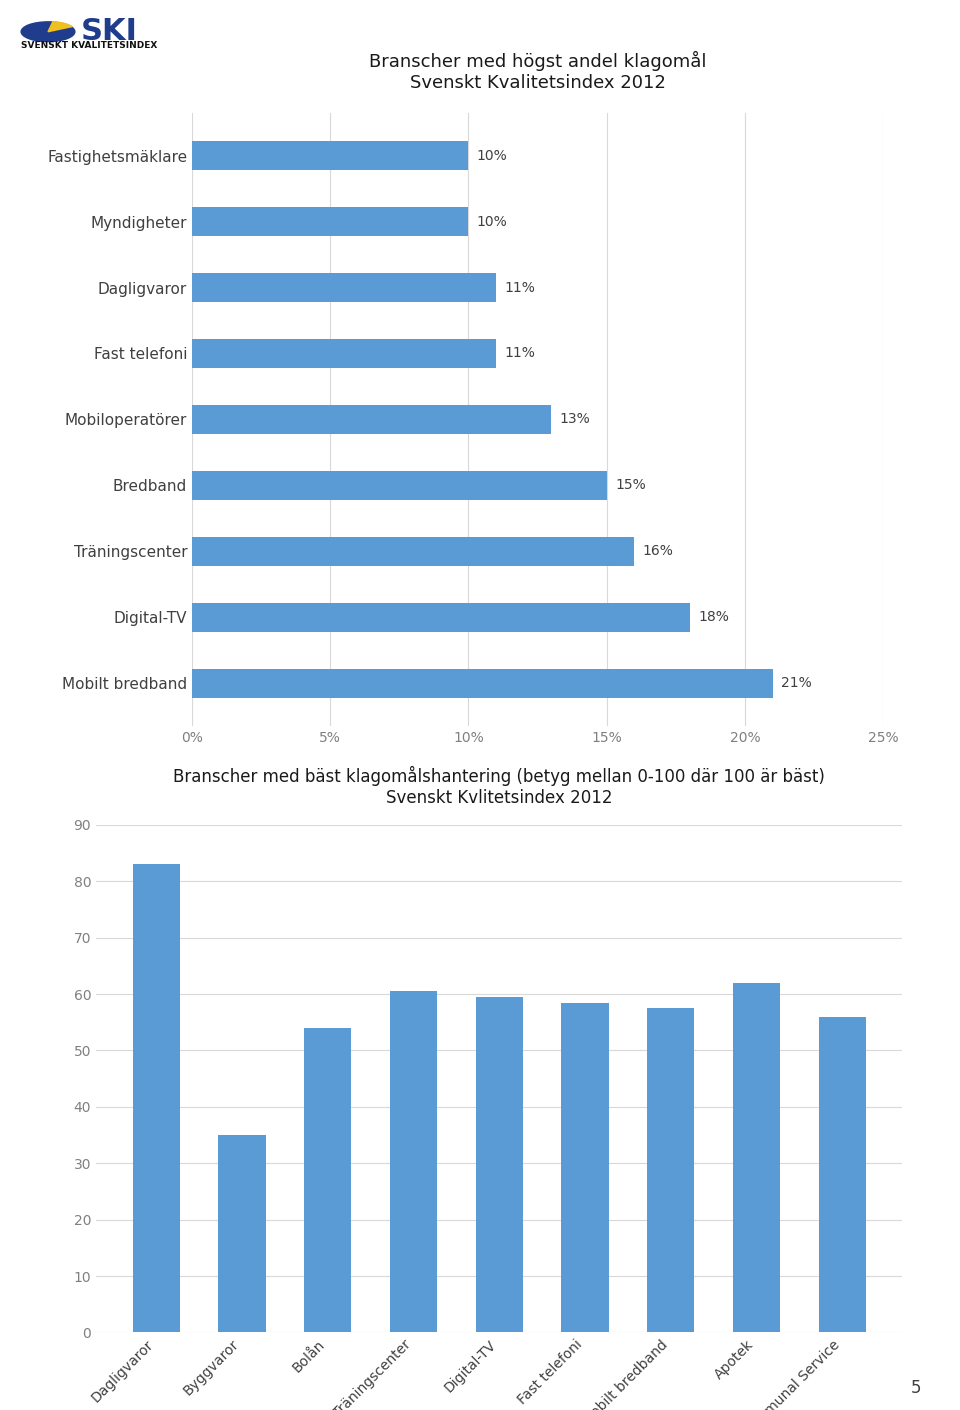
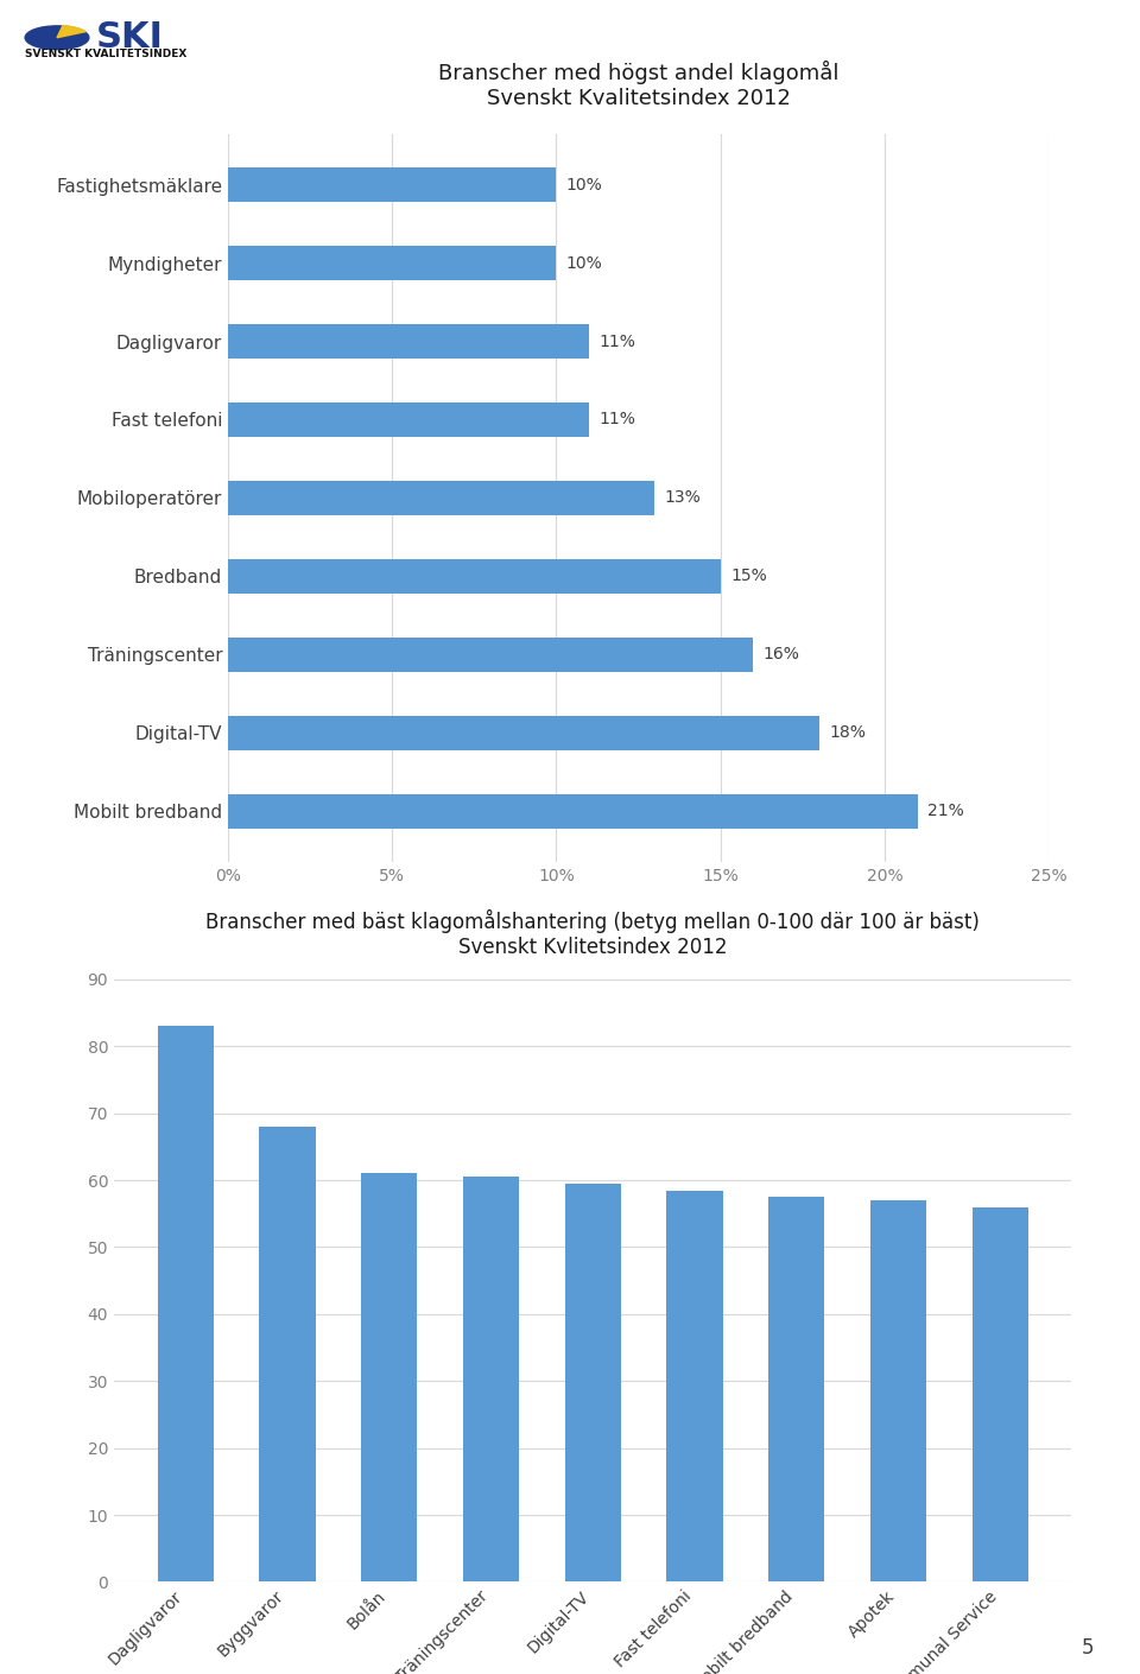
Byggvaror: 35.0 -> 68.0
Bolån: 54.0 -> 61.0
Apotek: 62.0 -> 57.0
